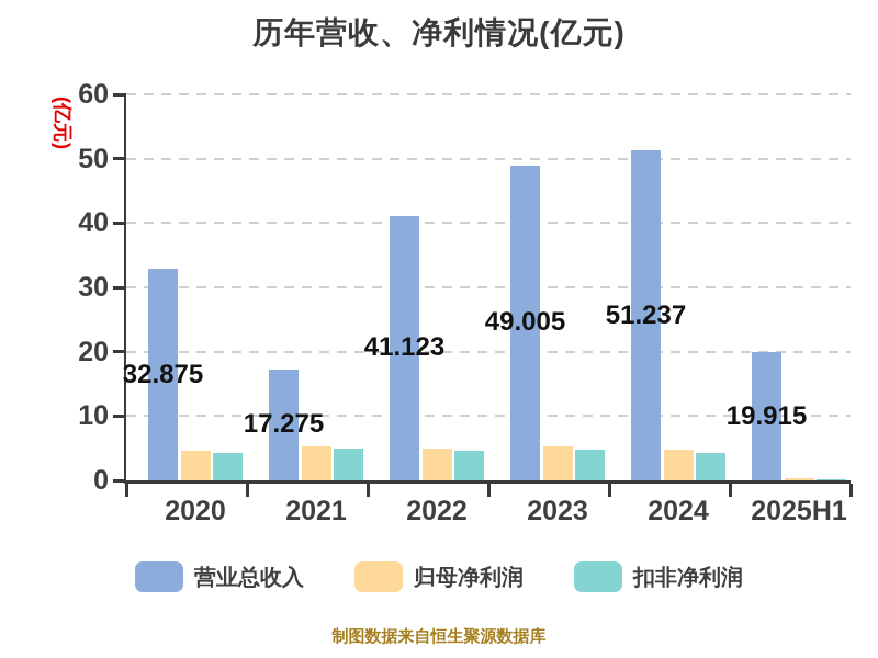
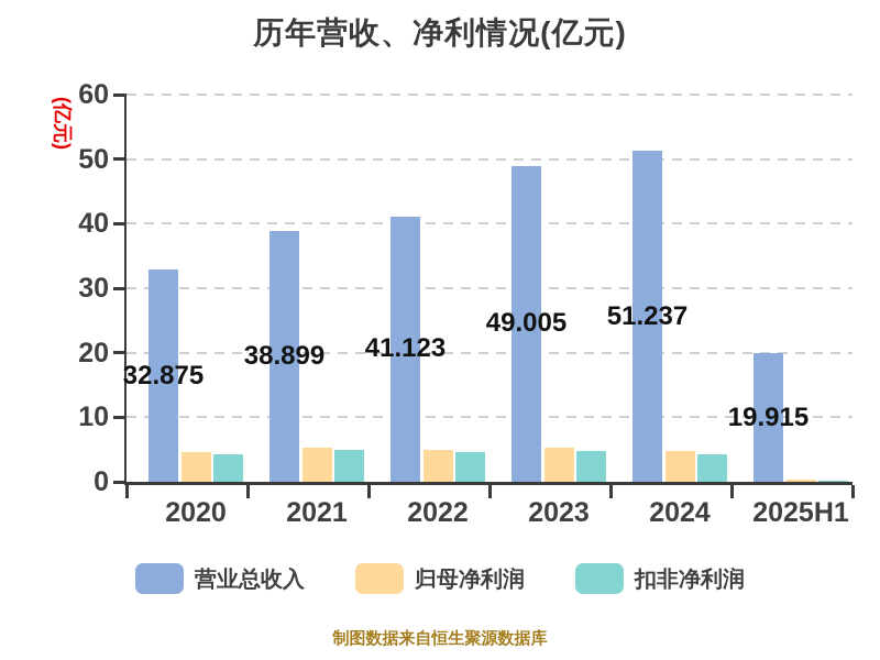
营业总收入/2021: 17.275 -> 38.899
